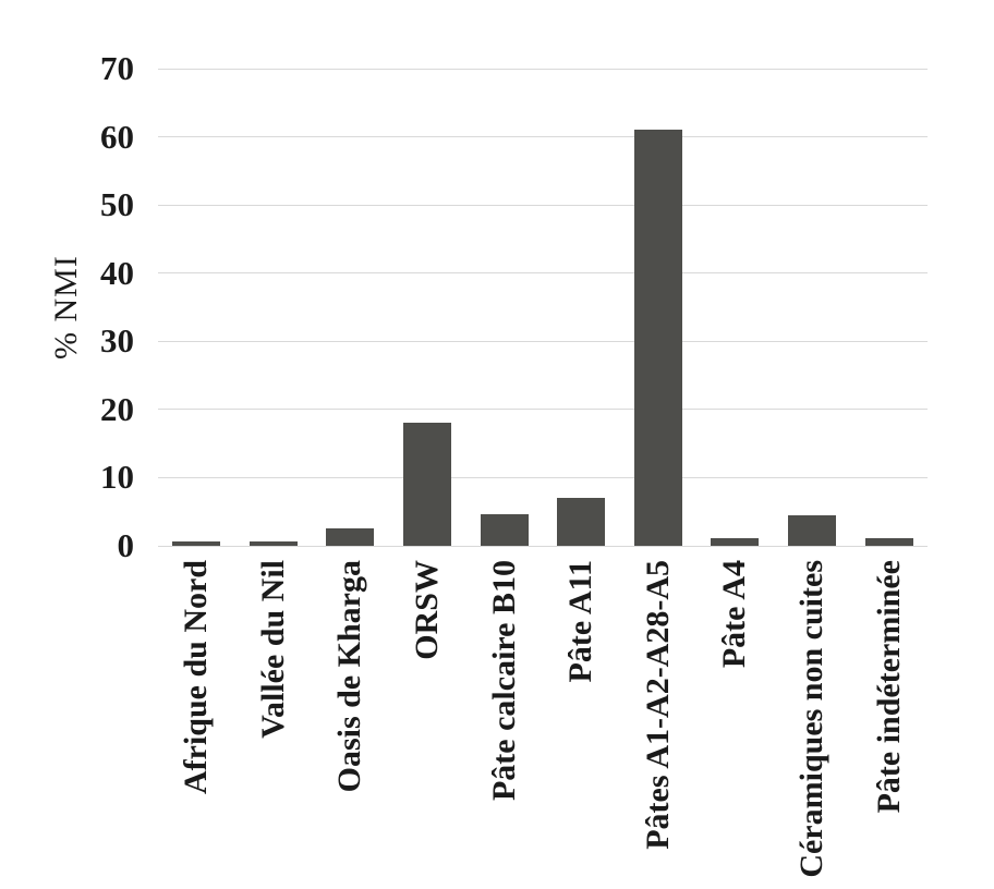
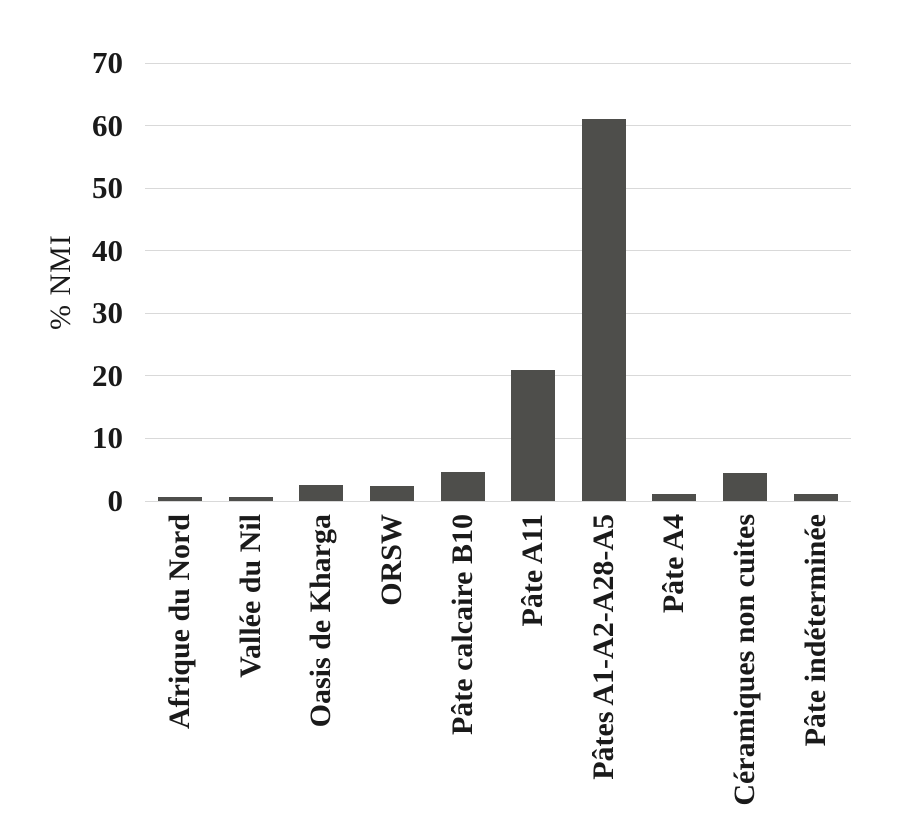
ORSW: 18 -> 2
Pâte A11: 7 -> 21
